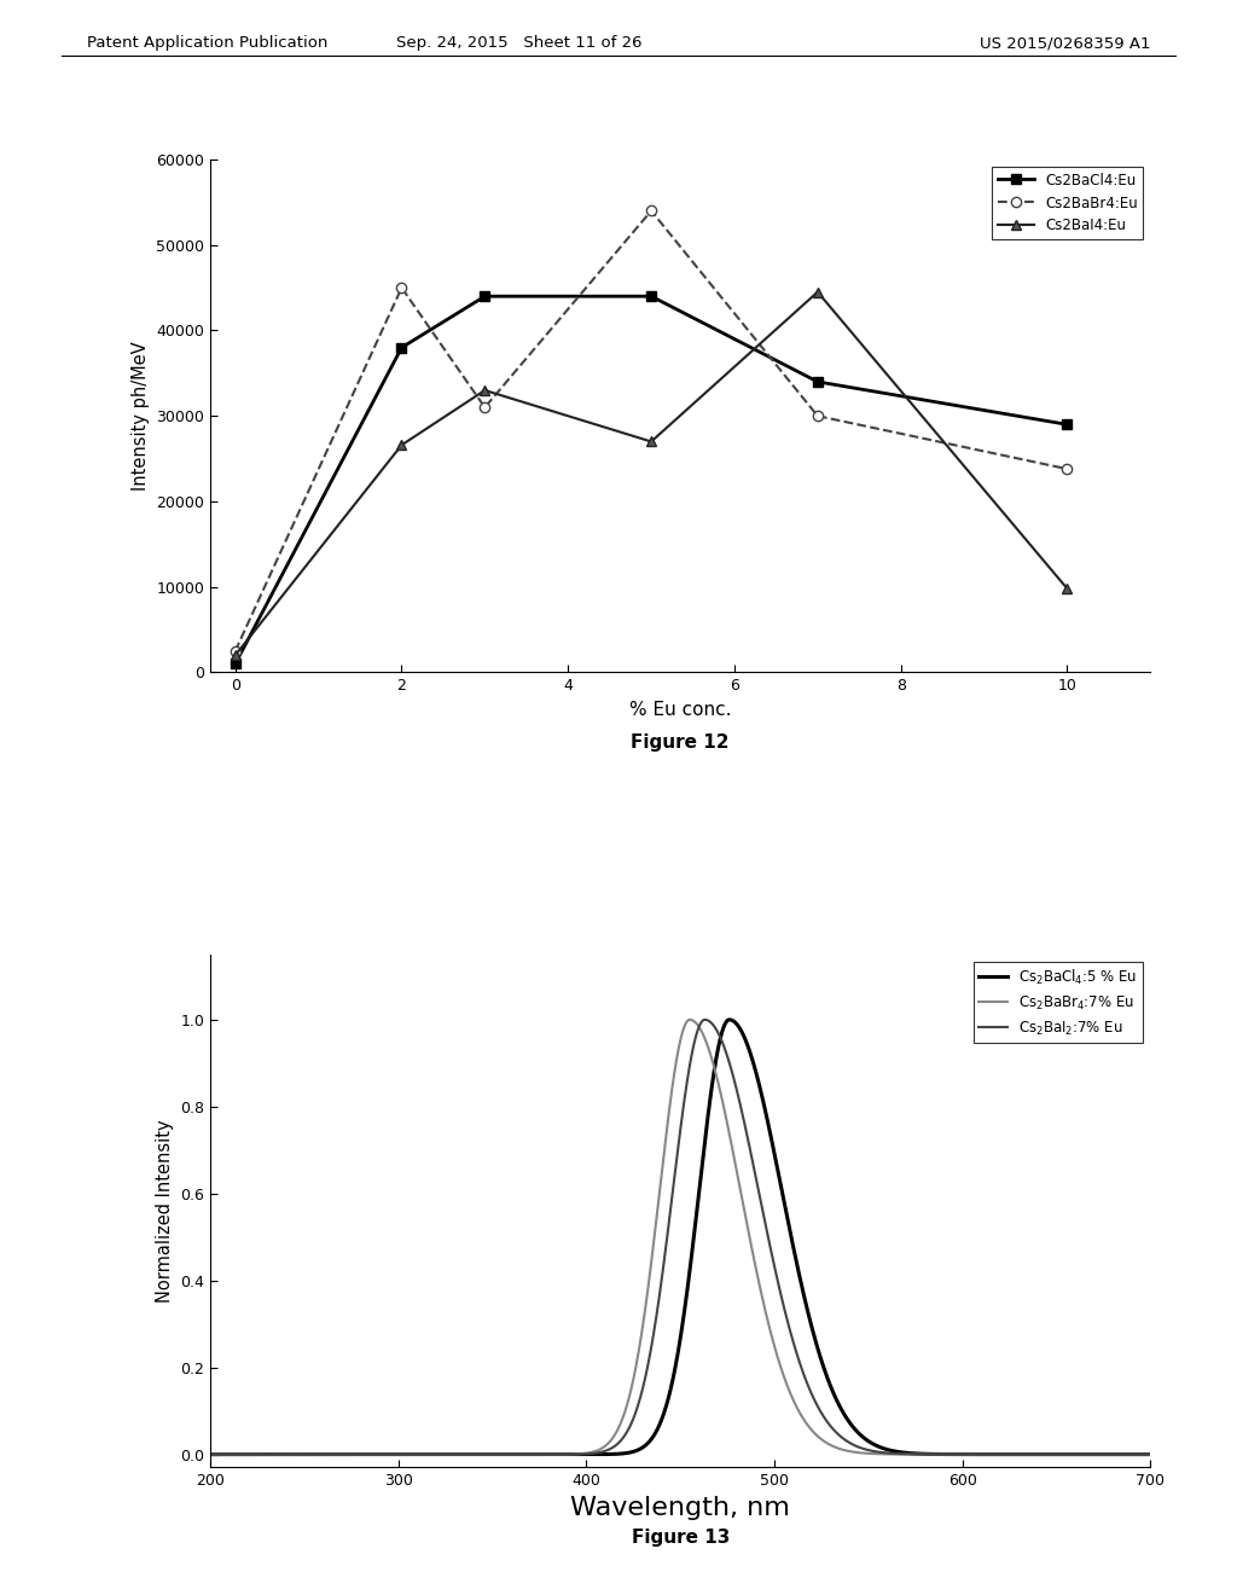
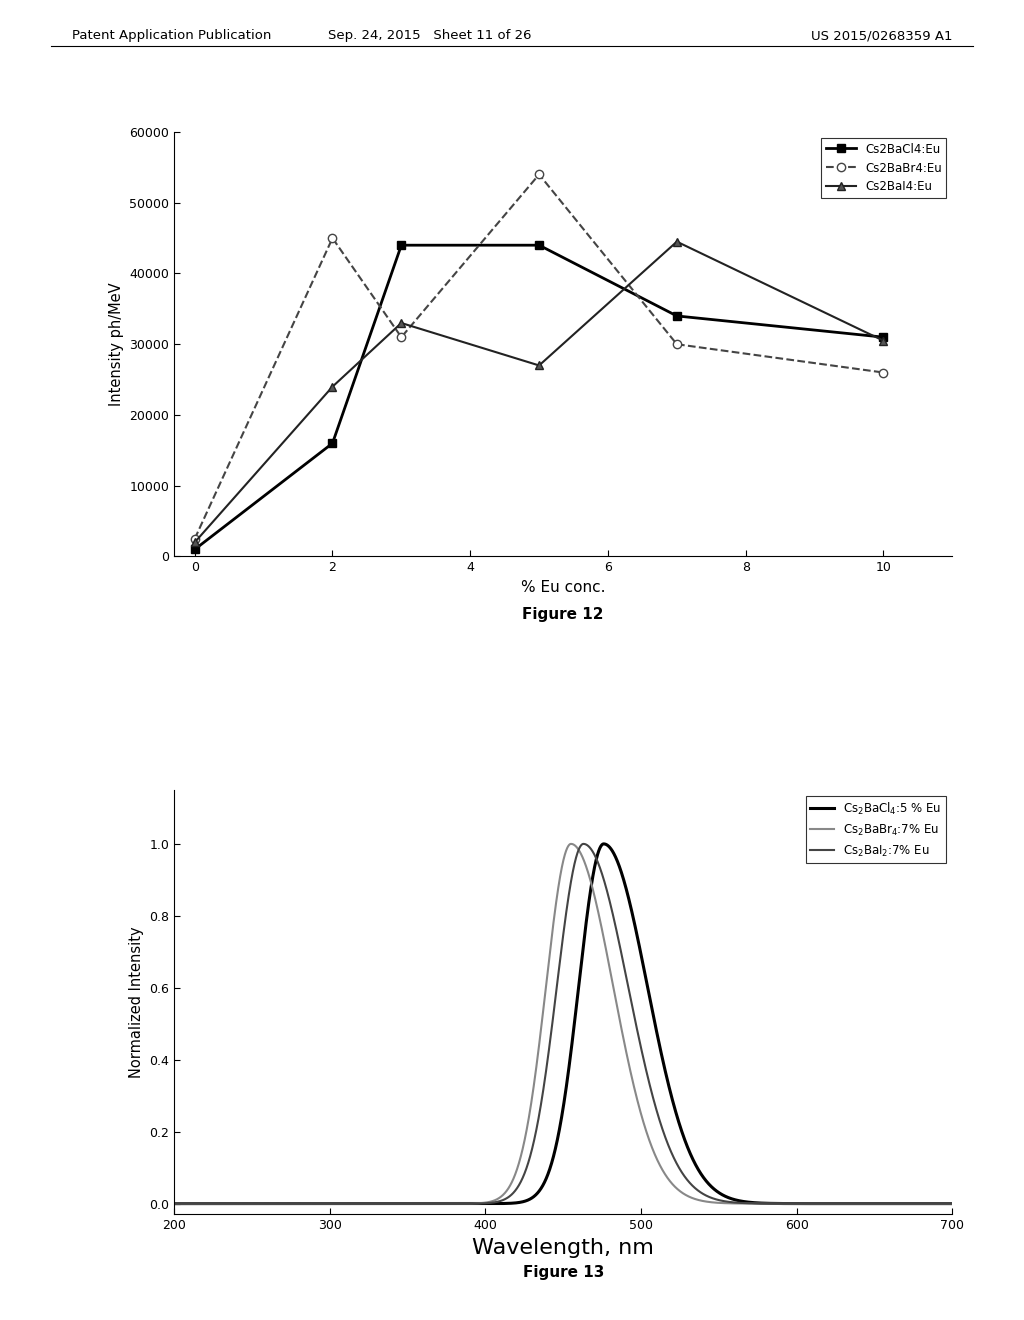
Cs2BaCl4:Eu/2: 38000 -> 16000
Cs2BaI4:Eu/2: 26600 -> 24000
Cs2BaCl4:Eu/10: 29000 -> 31000
Cs2BaBr4:Eu/10: 23800 -> 26000
Cs2BaI4:Eu/10: 9800 -> 30500
